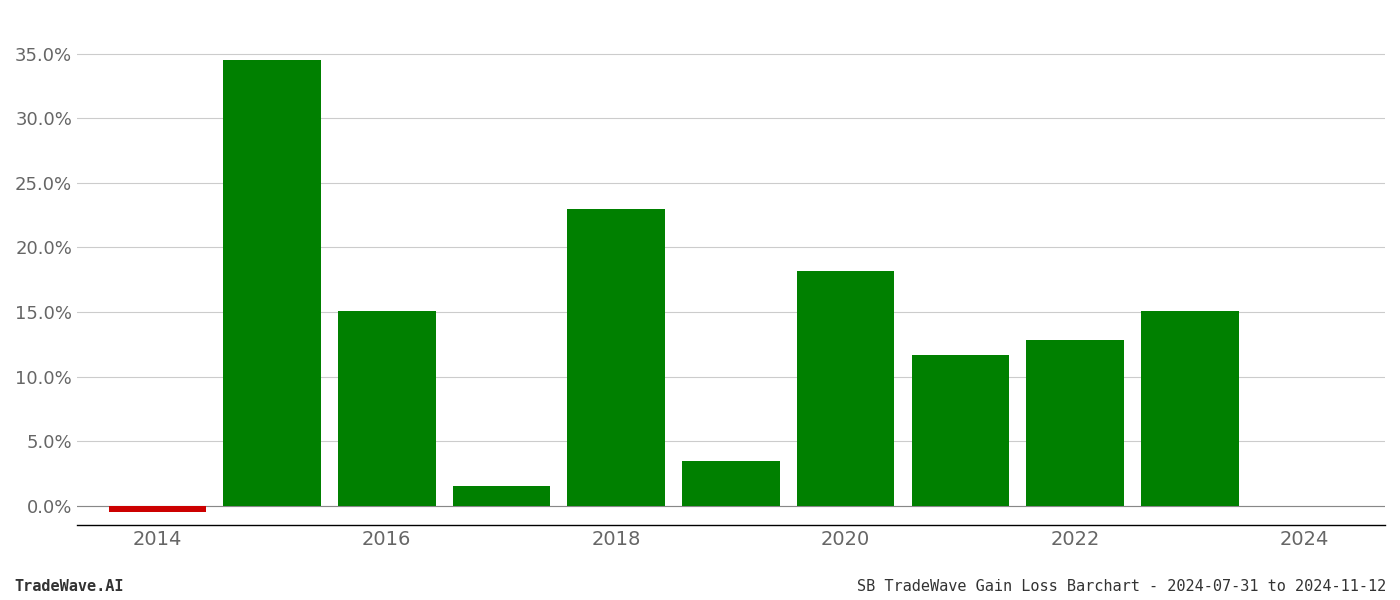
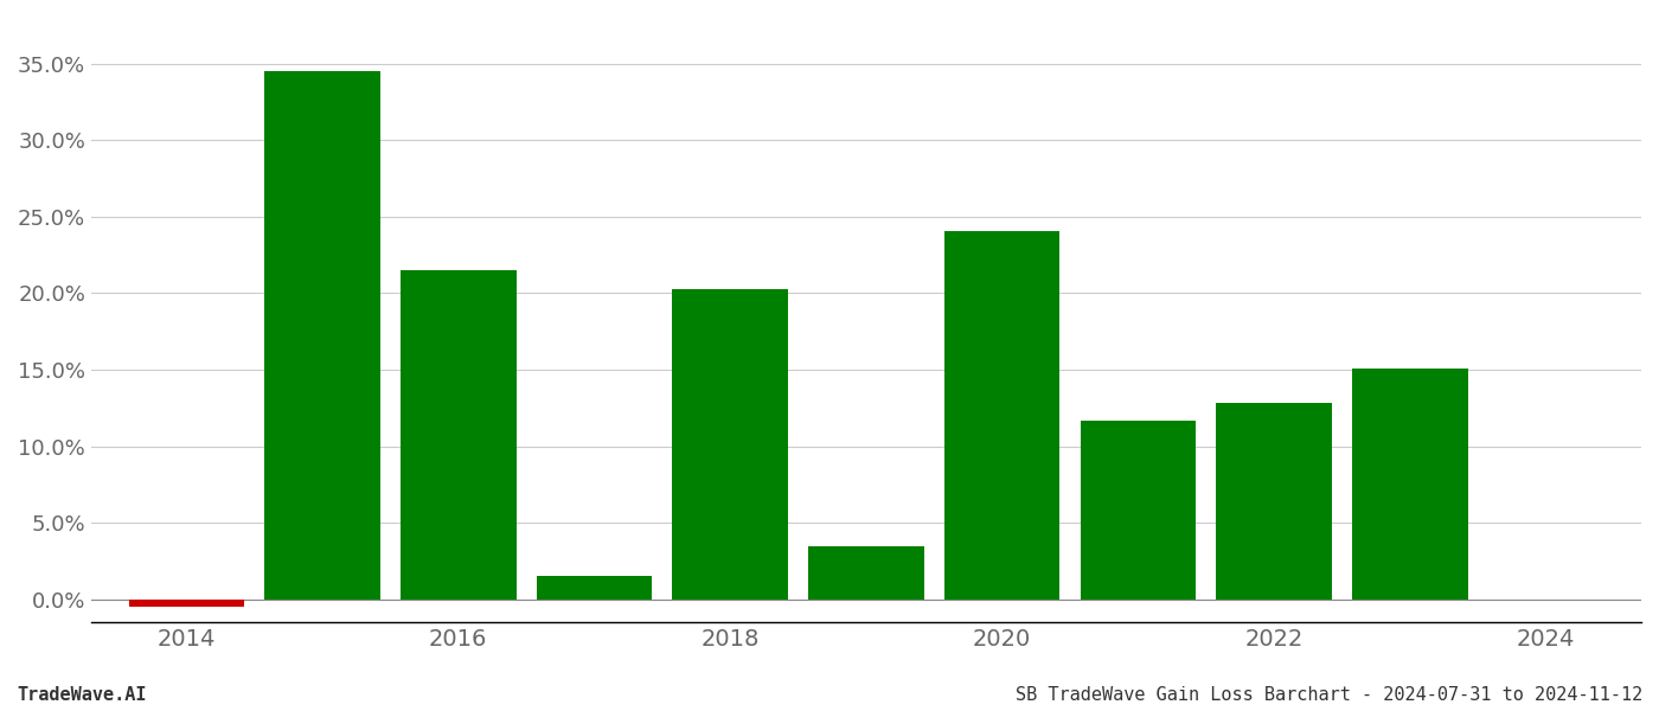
2016: 15.1% -> 21.5%
2018: 23.0% -> 20.3%
2020: 18.2% -> 24.1%
